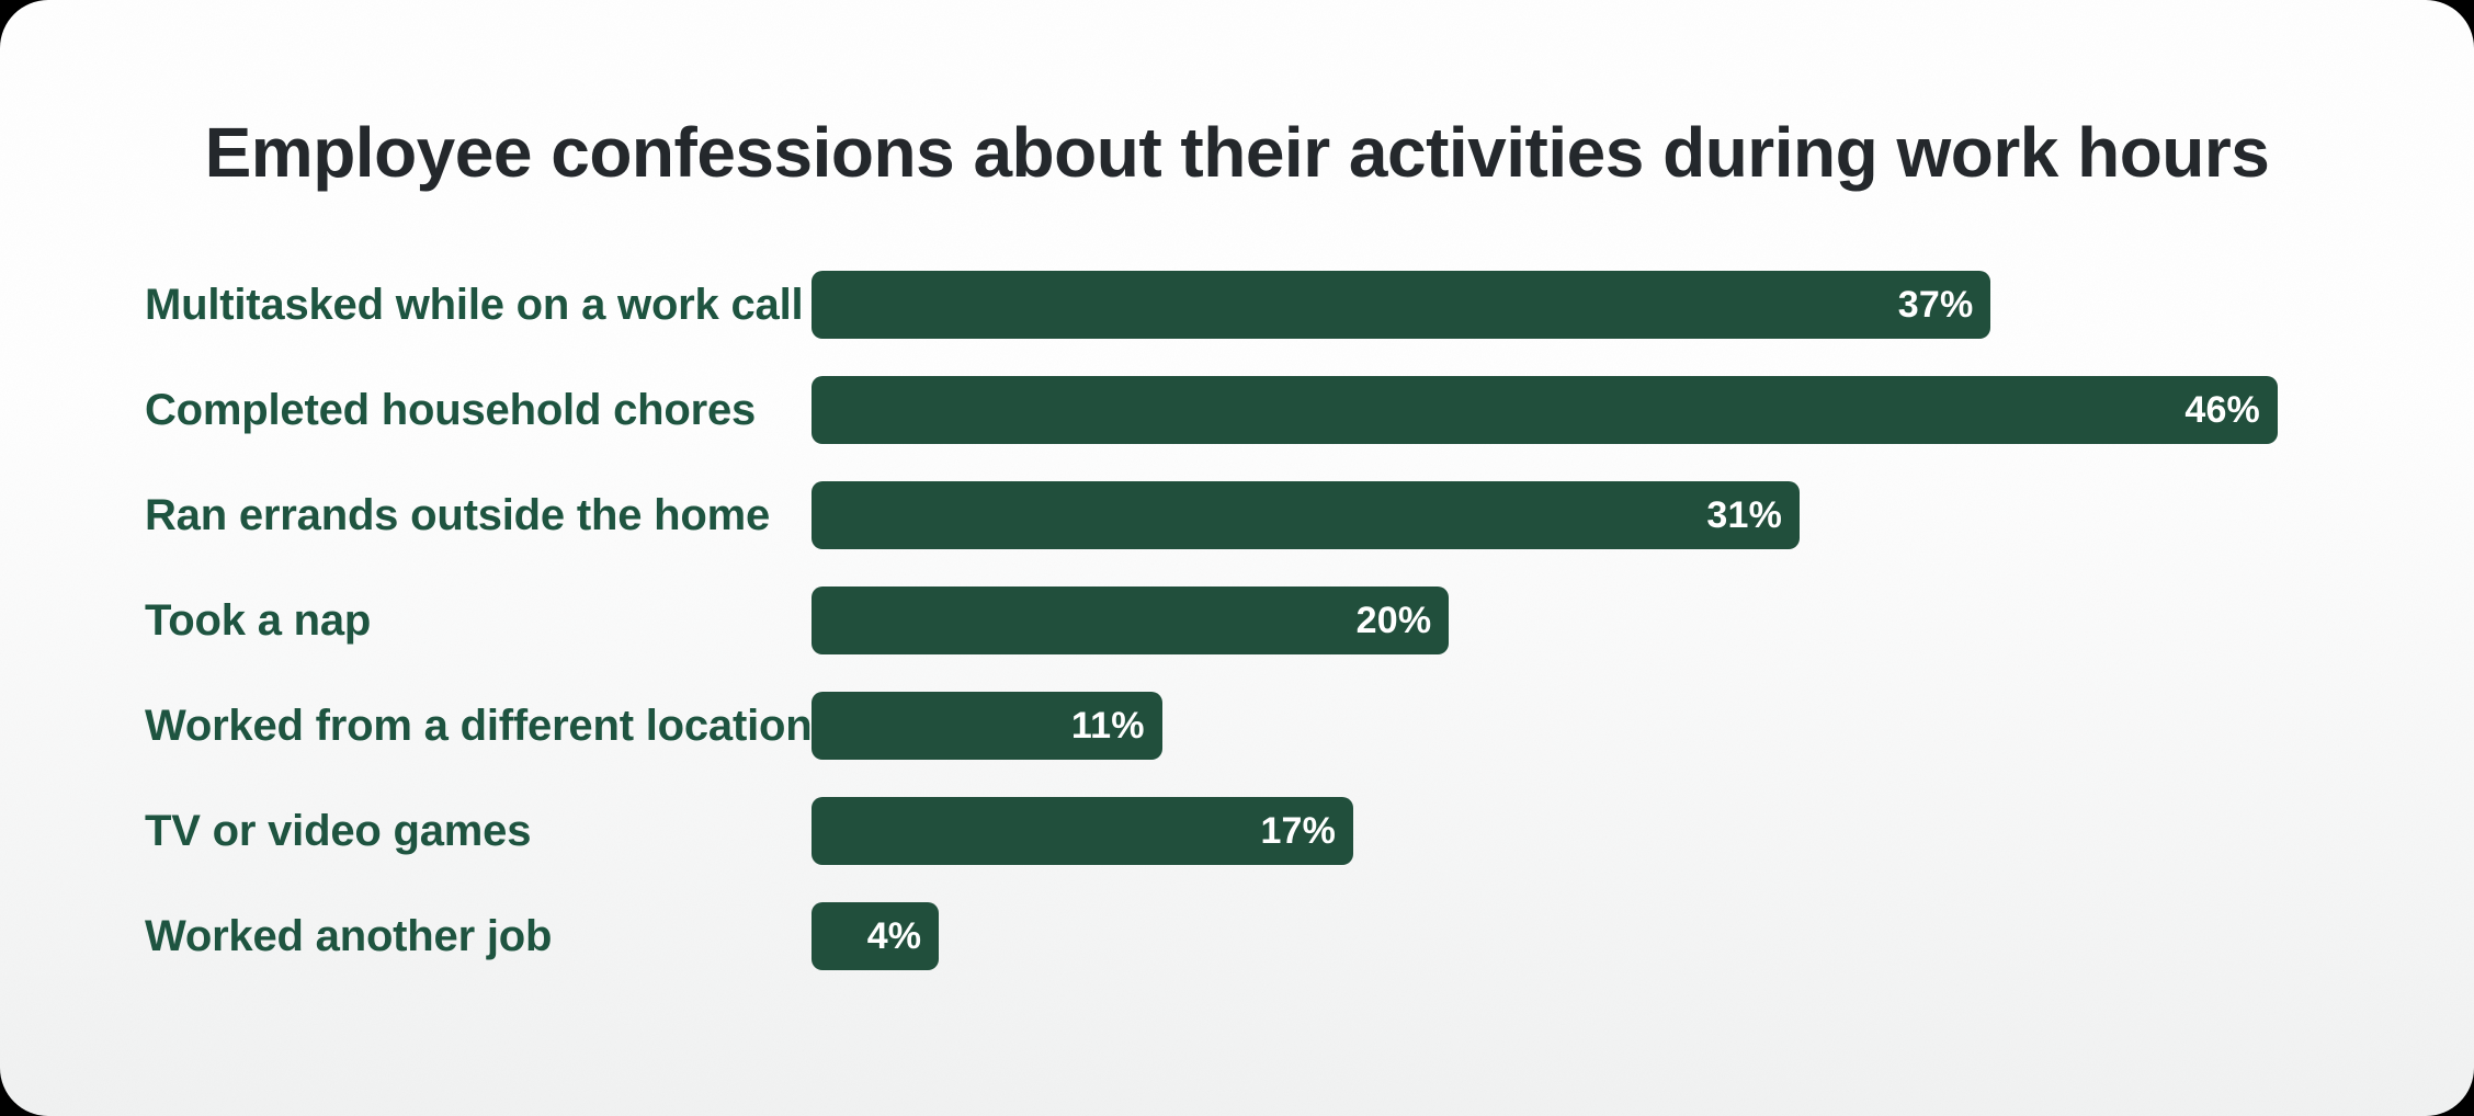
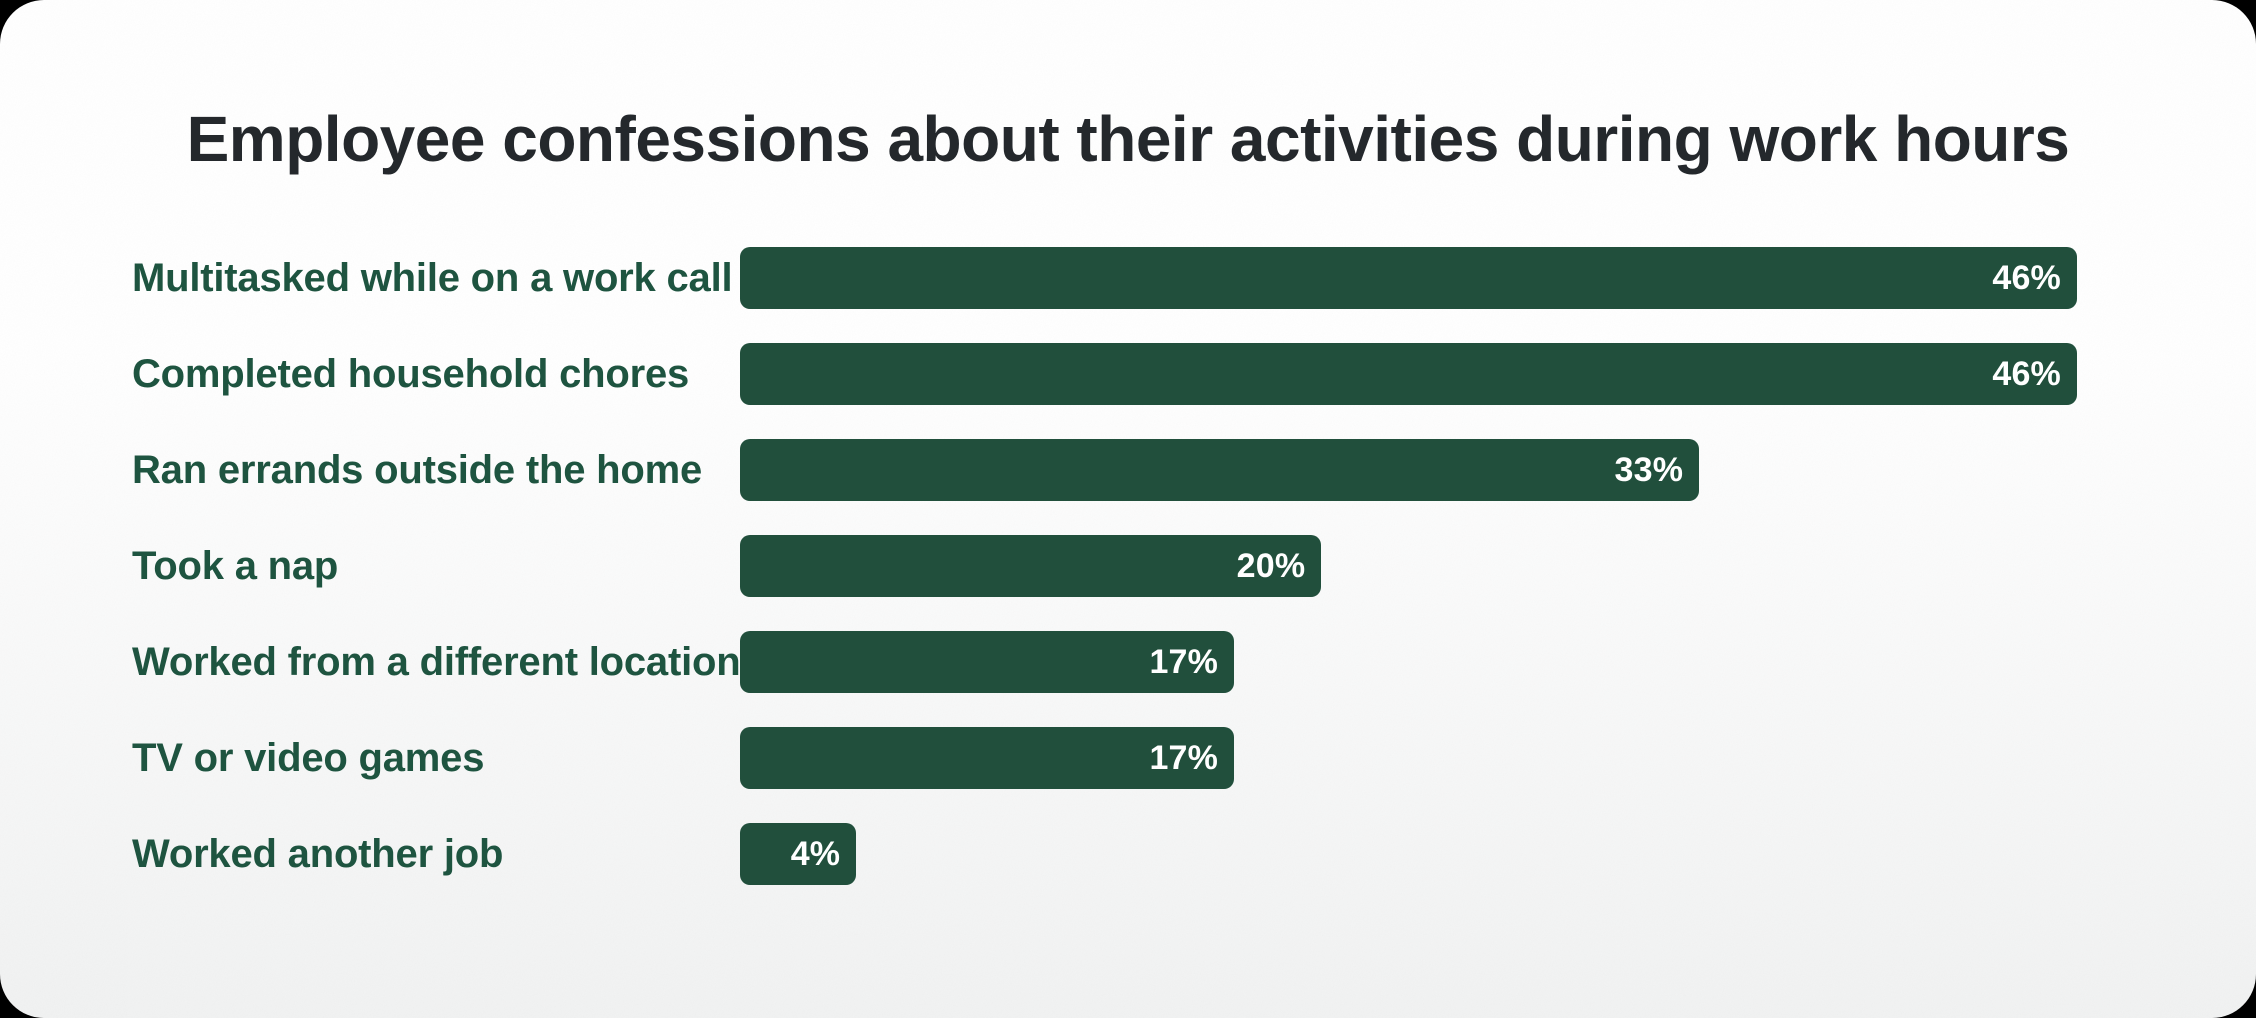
Multitasked while on a work call: 37% -> 46%
Ran errands outside the home: 31% -> 33%
Worked from a different location: 11% -> 17%
